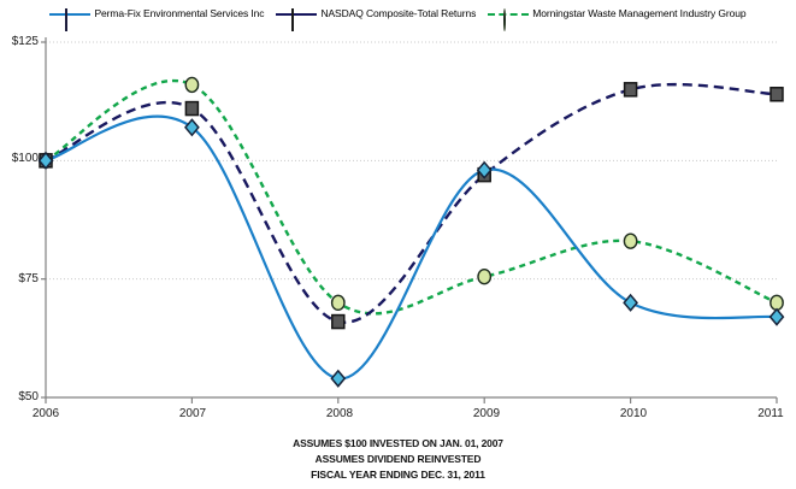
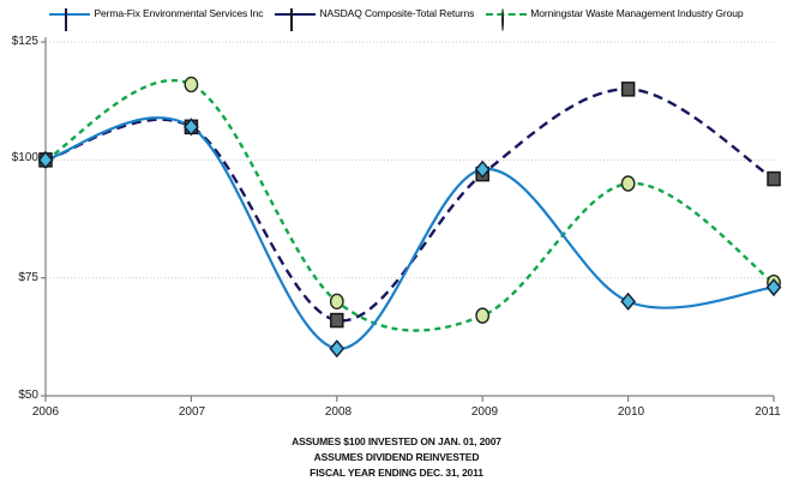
NASDAQ Composite-Total Returns/2007: $111 -> $107
Perma-Fix Environmental Services Inc/2008: $54 -> $60
Morningstar Waste Management Industry Group/2009: $76 -> $67
Morningstar Waste Management Industry Group/2010: $83 -> $95
Perma-Fix Environmental Services Inc/2011: $67 -> $73
NASDAQ Composite-Total Returns/2011: $114 -> $96
Morningstar Waste Management Industry Group/2011: $70 -> $74
